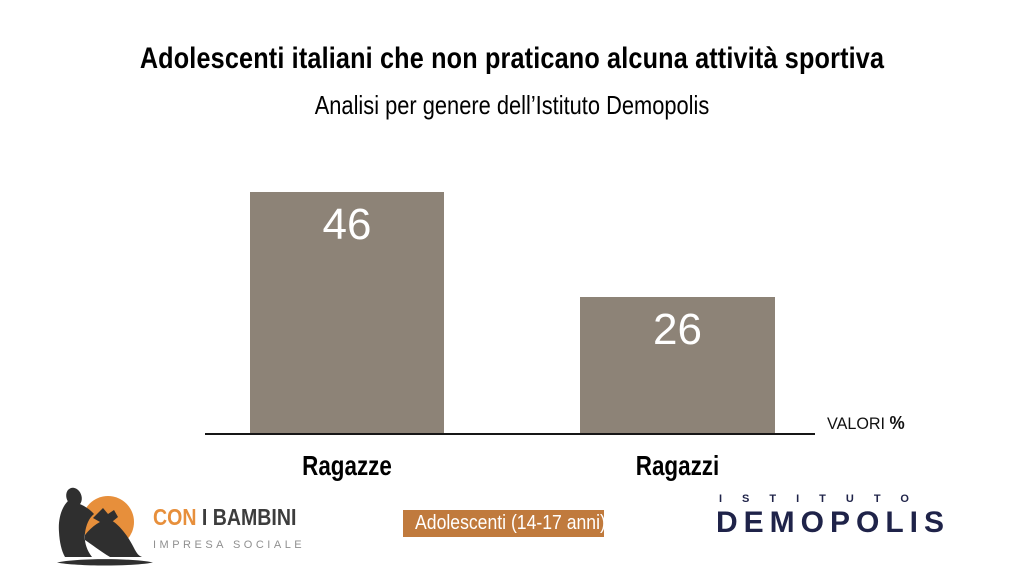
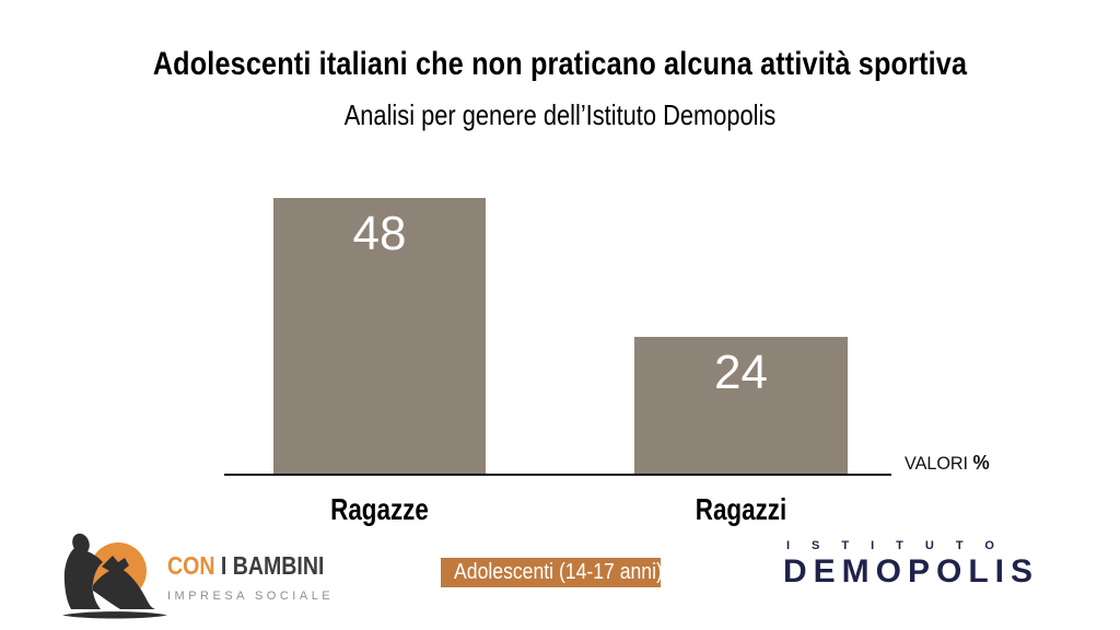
Ragazze: 46 -> 48
Ragazzi: 26 -> 24
